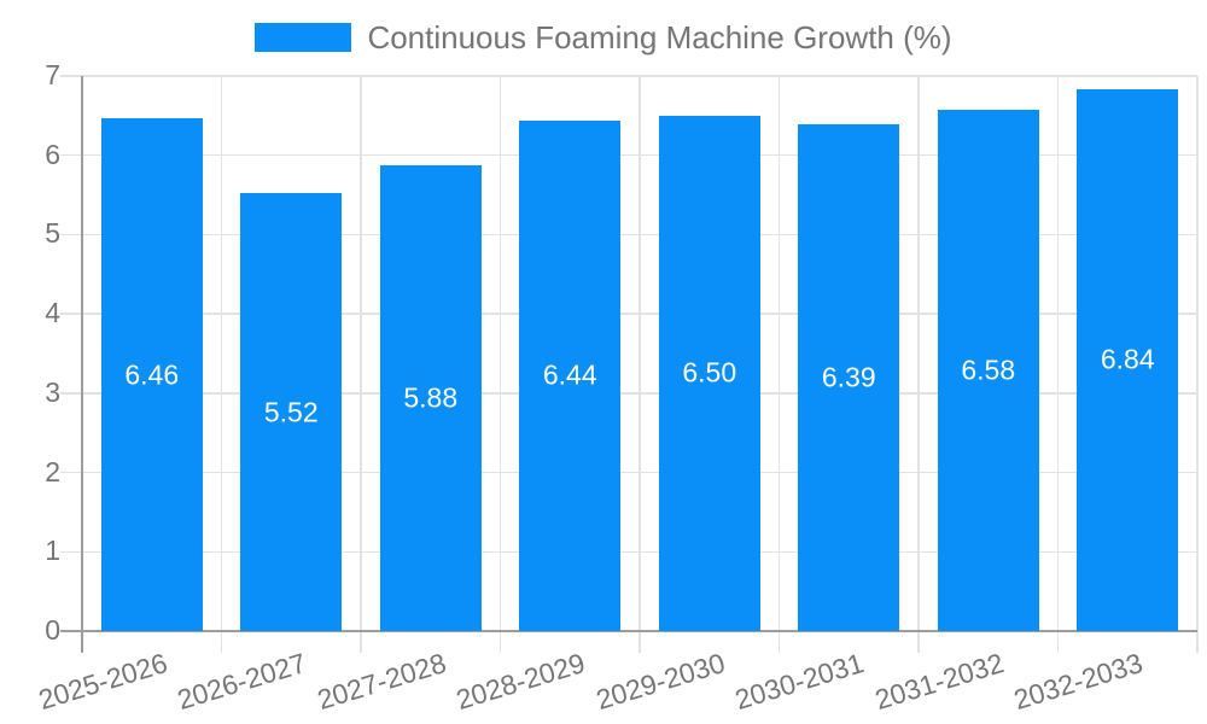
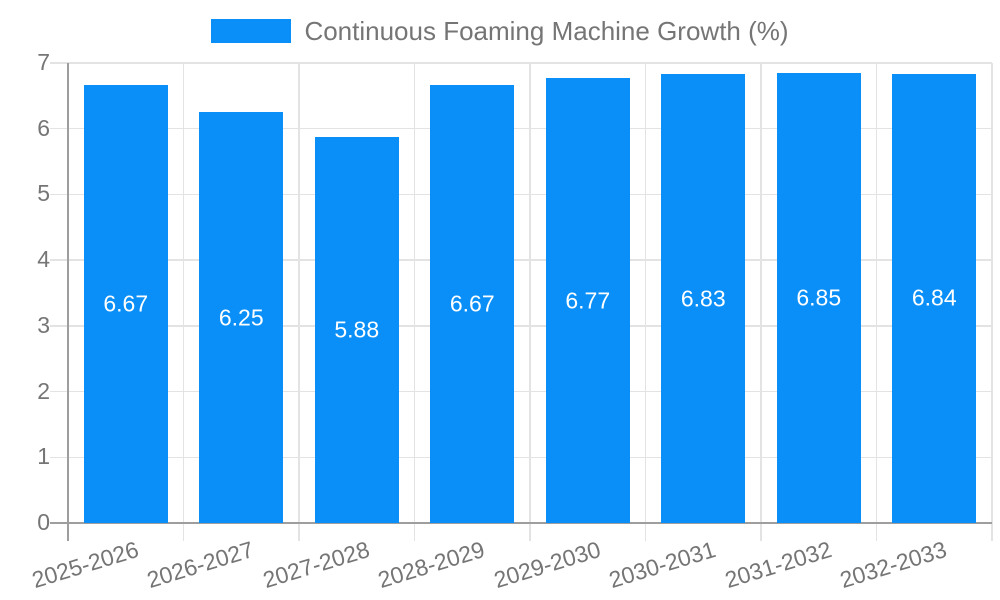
2025-2026: 6.46 -> 6.67
2026-2027: 5.52 -> 6.25
2028-2029: 6.44 -> 6.67
2029-2030: 6.50 -> 6.77
2030-2031: 6.39 -> 6.83
2031-2032: 6.58 -> 6.85
